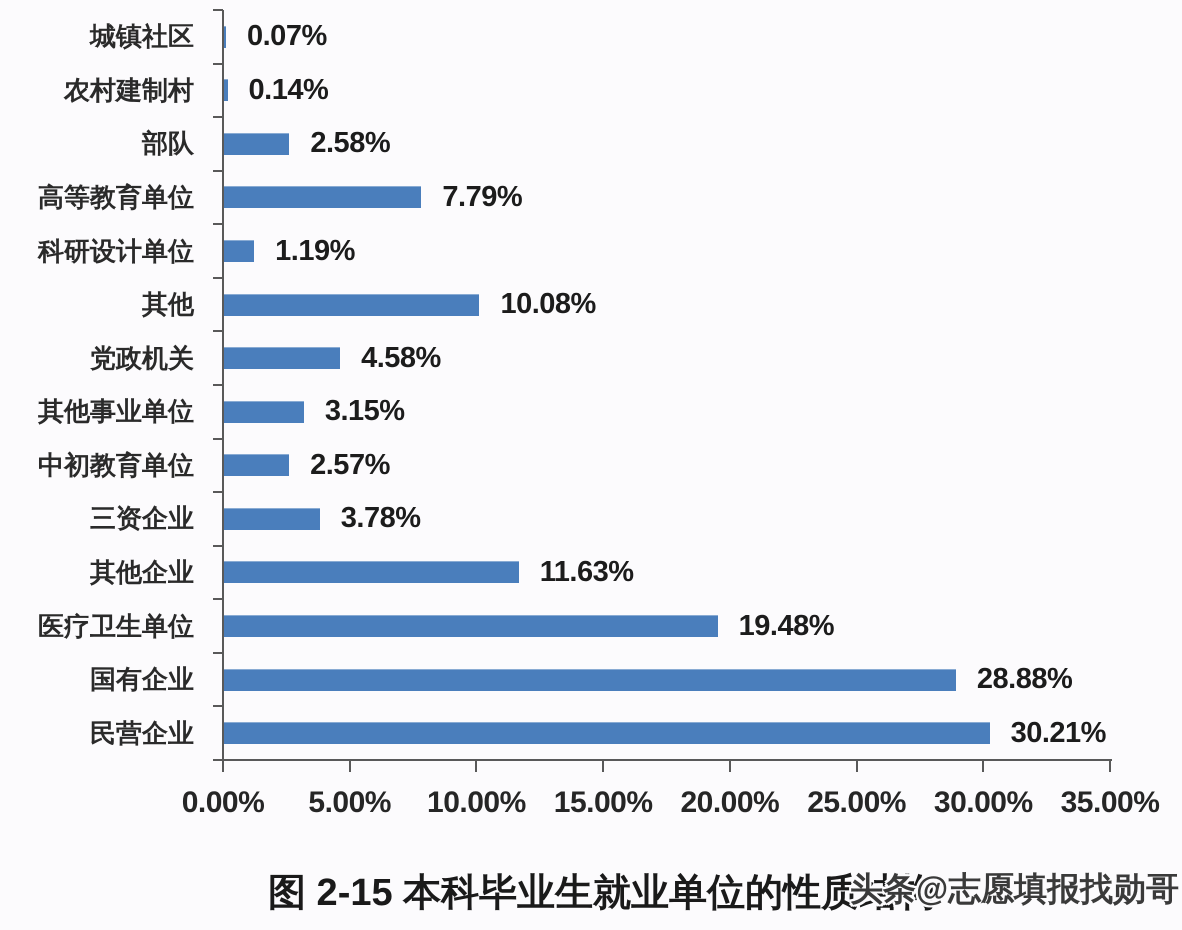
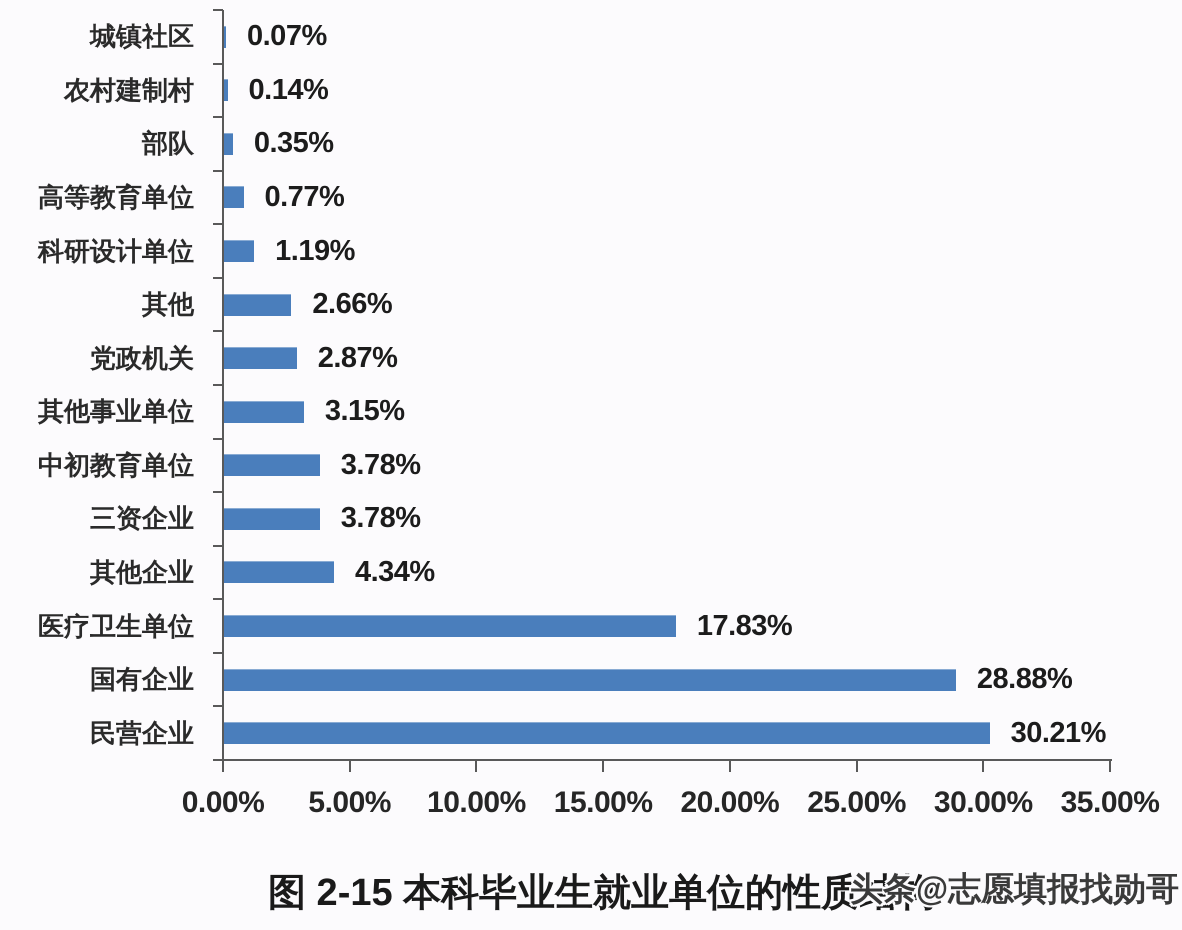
部队: 2.58% -> 0.35%
高等教育单位: 7.79% -> 0.77%
其他: 10.08% -> 2.66%
党政机关: 4.58% -> 2.87%
中初教育单位: 2.57% -> 3.78%
其他企业: 11.63% -> 4.34%
医疗卫生单位: 19.48% -> 17.83%
